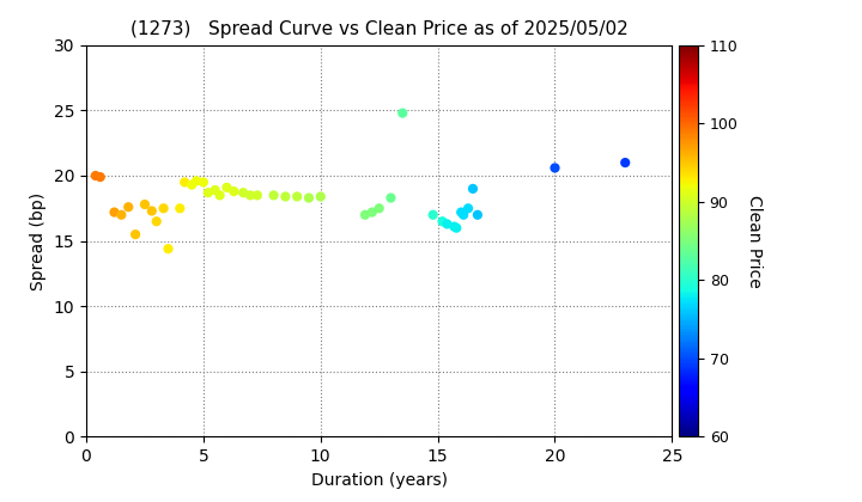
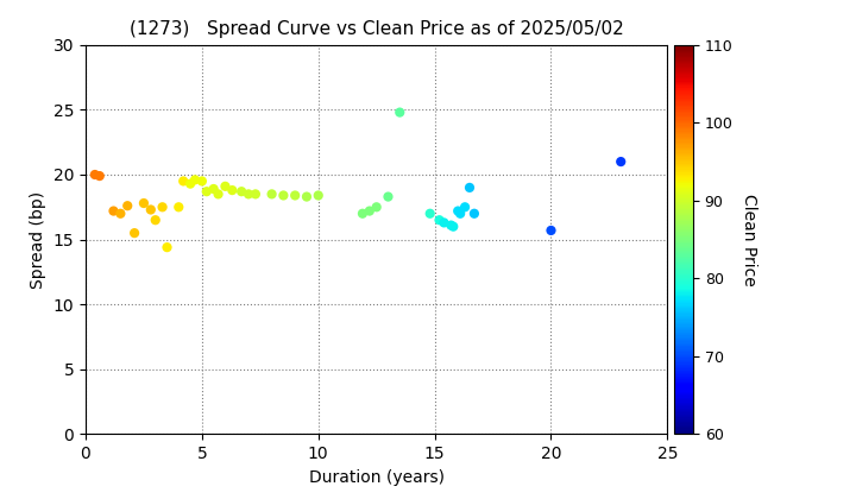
20: 20.6 -> 15.7
